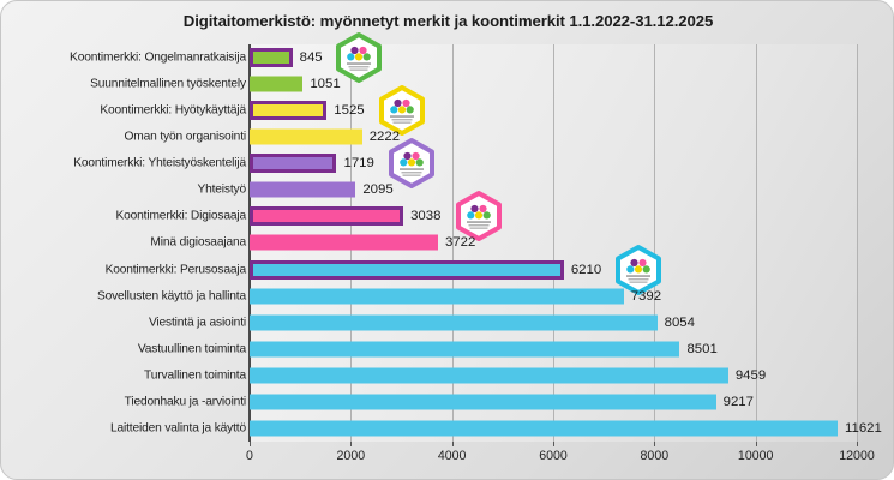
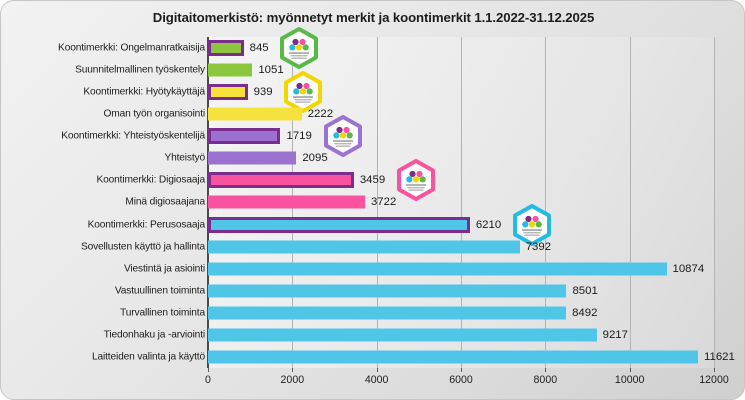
Koontimerkki: Hyötykäyttäjä: 1525 -> 939
Koontimerkki: Digiosaaja: 3038 -> 3459
Viestintä ja asiointi: 8054 -> 10874
Turvallinen toiminta: 9459 -> 8492
